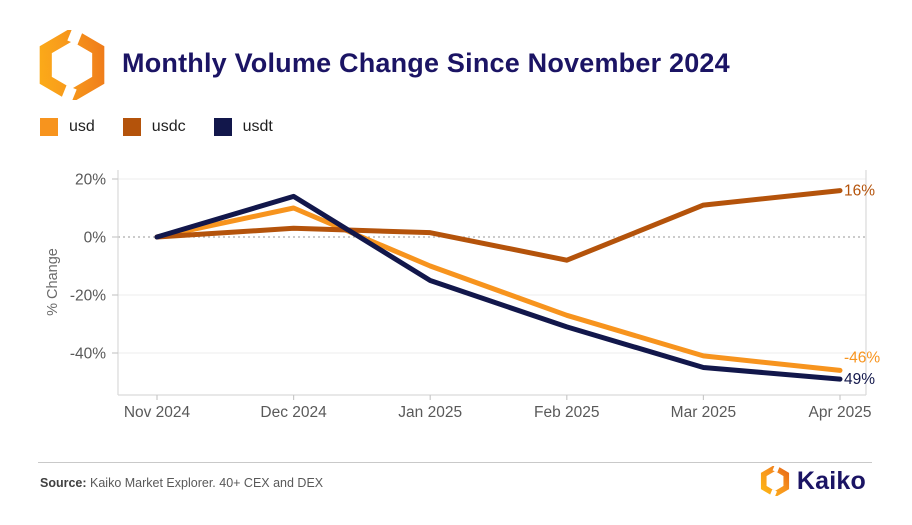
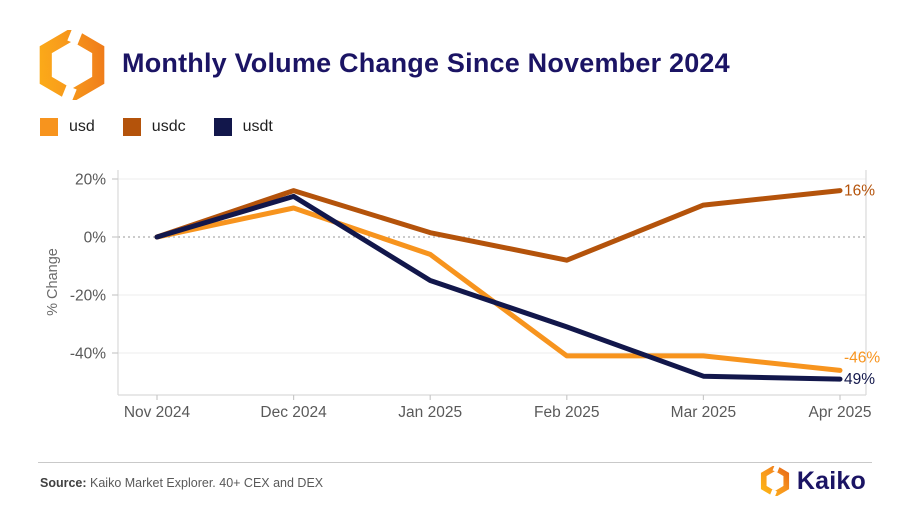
usdc/Dec 2024: 3% -> 16%
usd/Jan 2025: -10% -> -6%
usd/Feb 2025: -27% -> -41%
usdt/Mar 2025: -45% -> -48%
